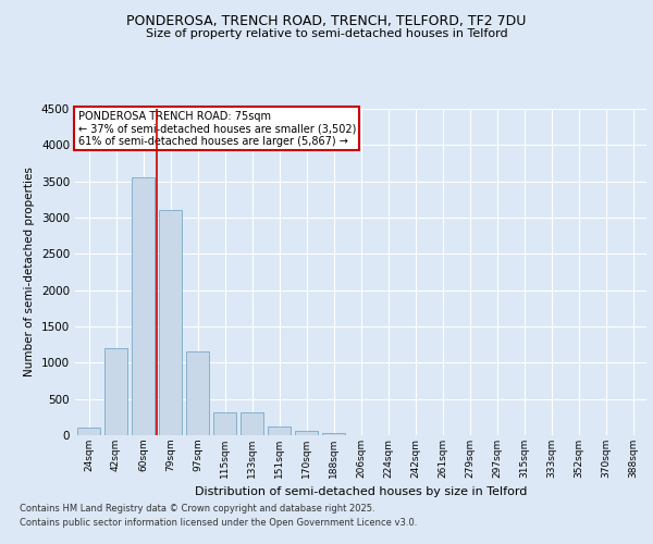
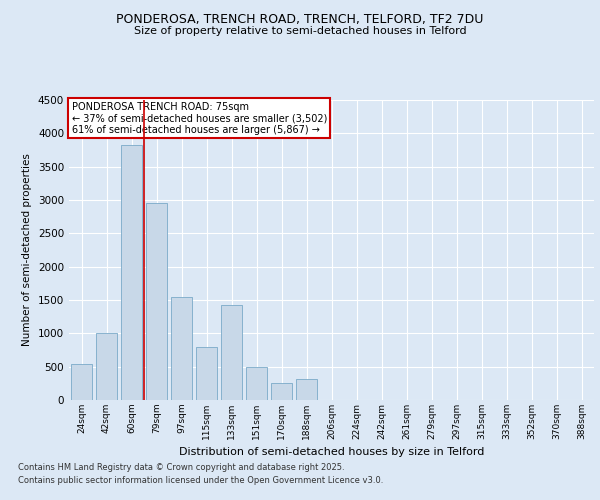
24sqm: 100 -> 540
42sqm: 1200 -> 1000
60sqm: 3550 -> 3820
79sqm: 3100 -> 2960
97sqm: 1150 -> 1540
115sqm: 310 -> 800
133sqm: 310 -> 1420
151sqm: 120 -> 500
170sqm: 60 -> 260
188sqm: 40 -> 320
